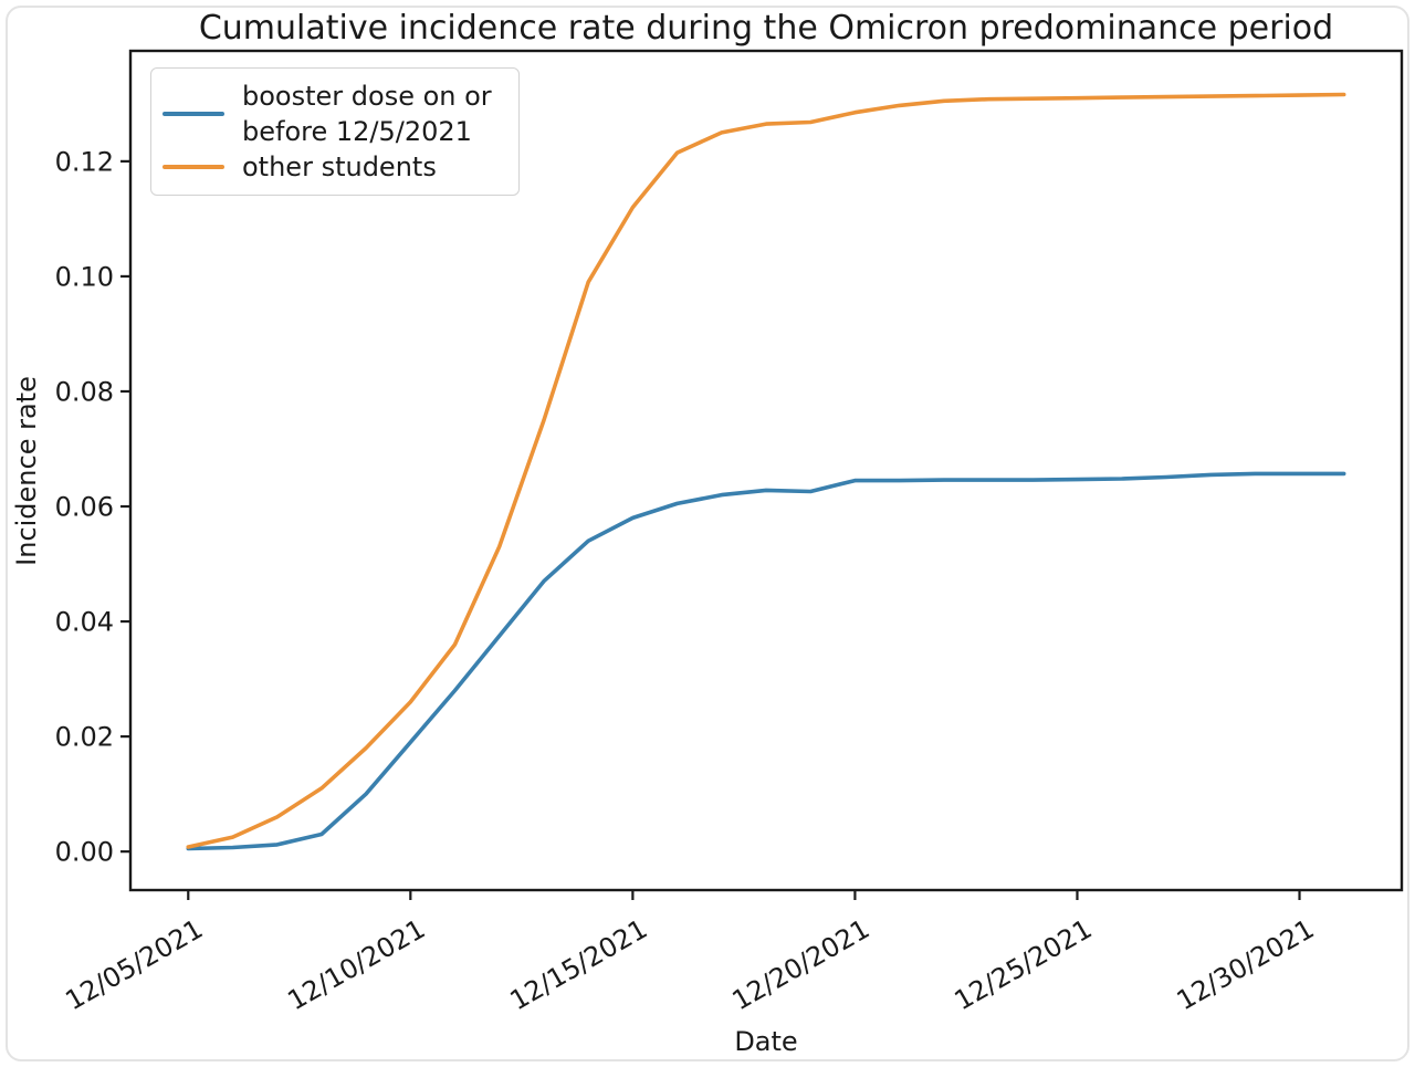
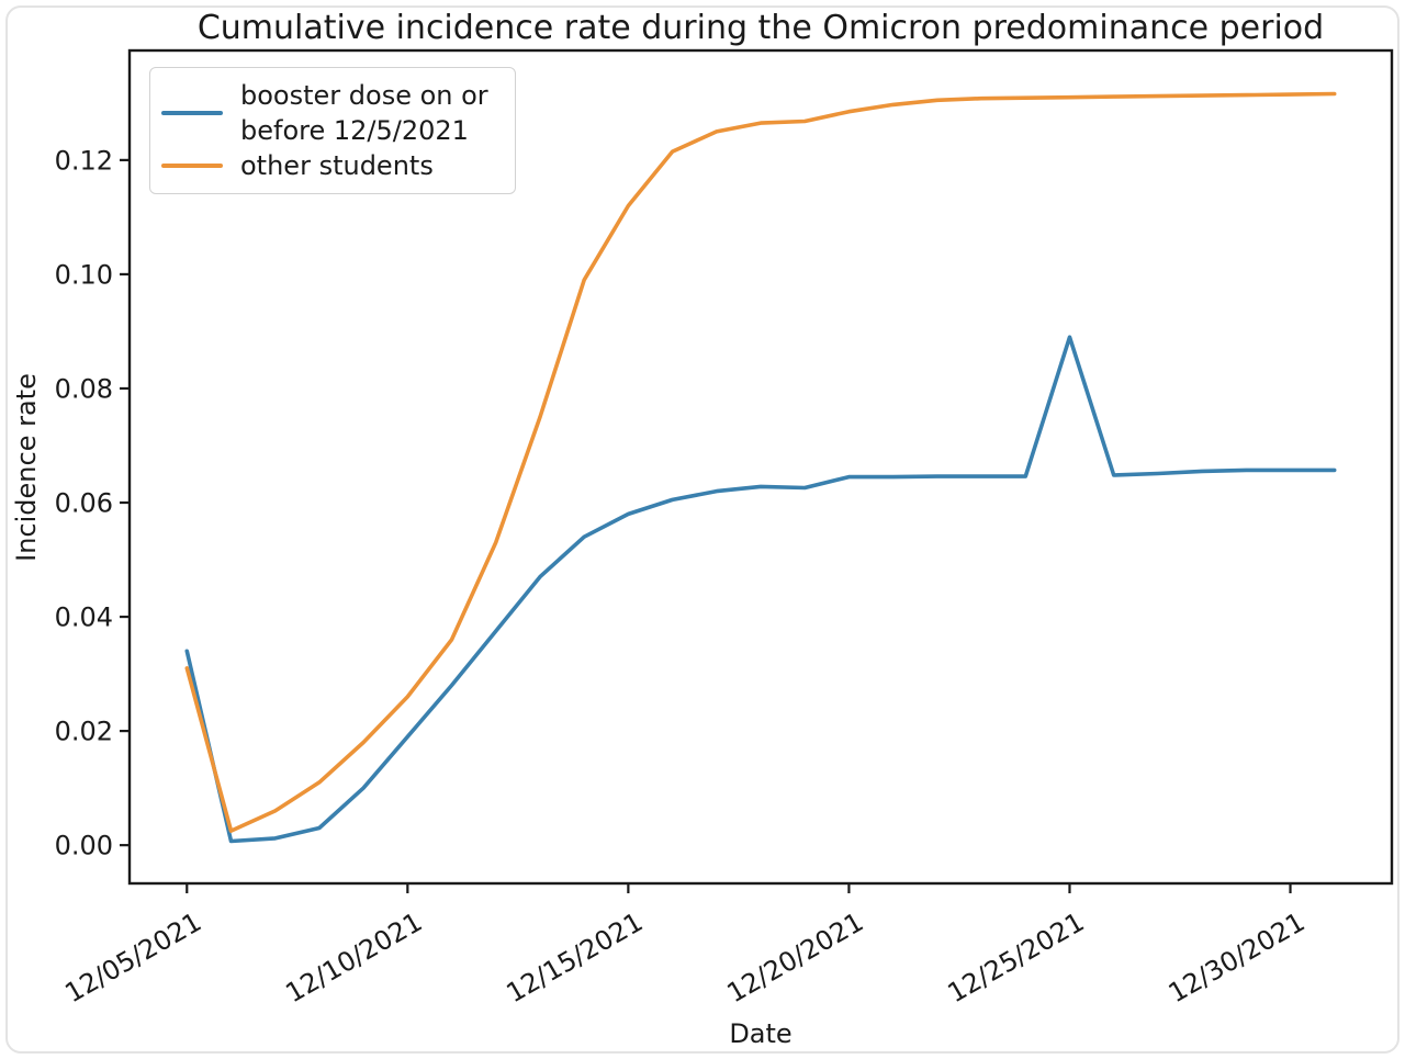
booster dose on or before 12/5/2021/12/05/2021: 0.001 -> 0.034
other students/12/05/2021: 0.001 -> 0.031
booster dose on or before 12/5/2021/12/25/2021: 0.065 -> 0.089
